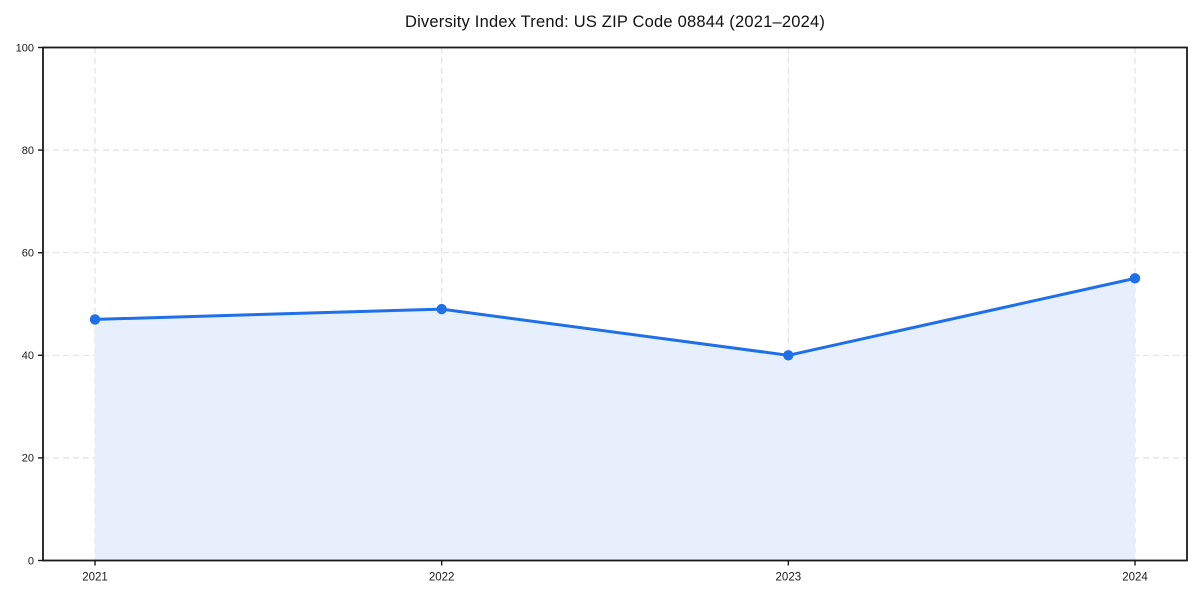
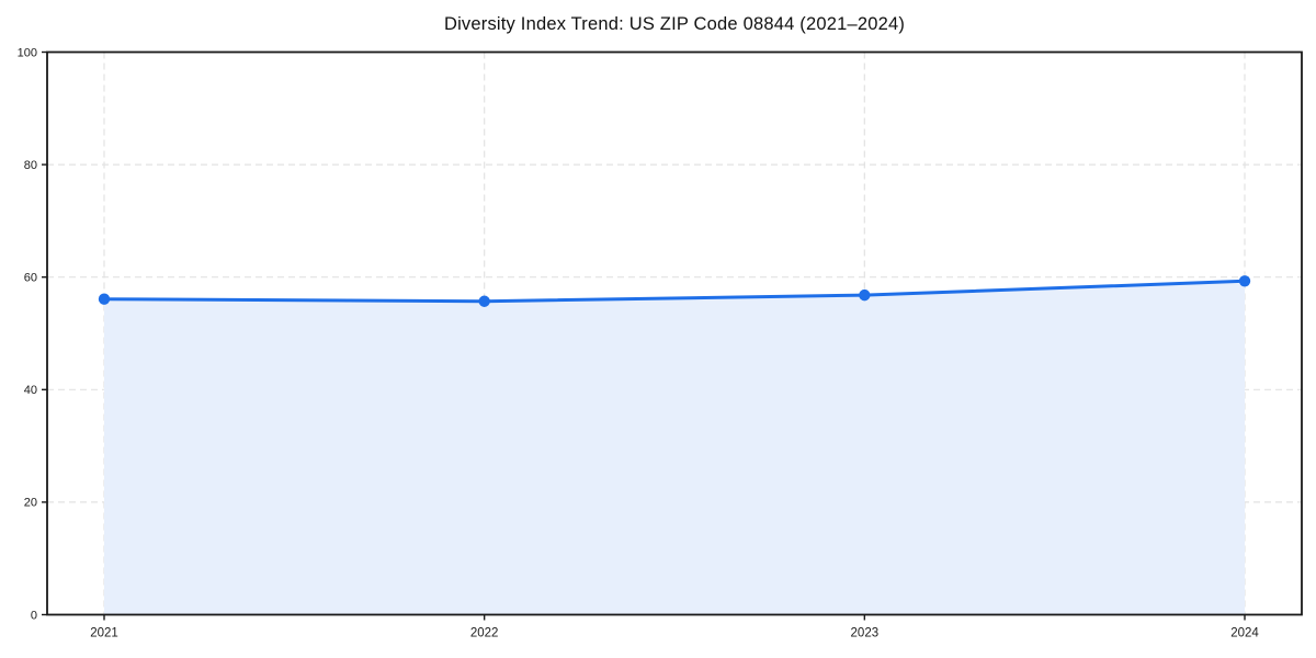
2021: 47 -> 56
2022: 49 -> 56
2023: 40 -> 57
2024: 55 -> 59
